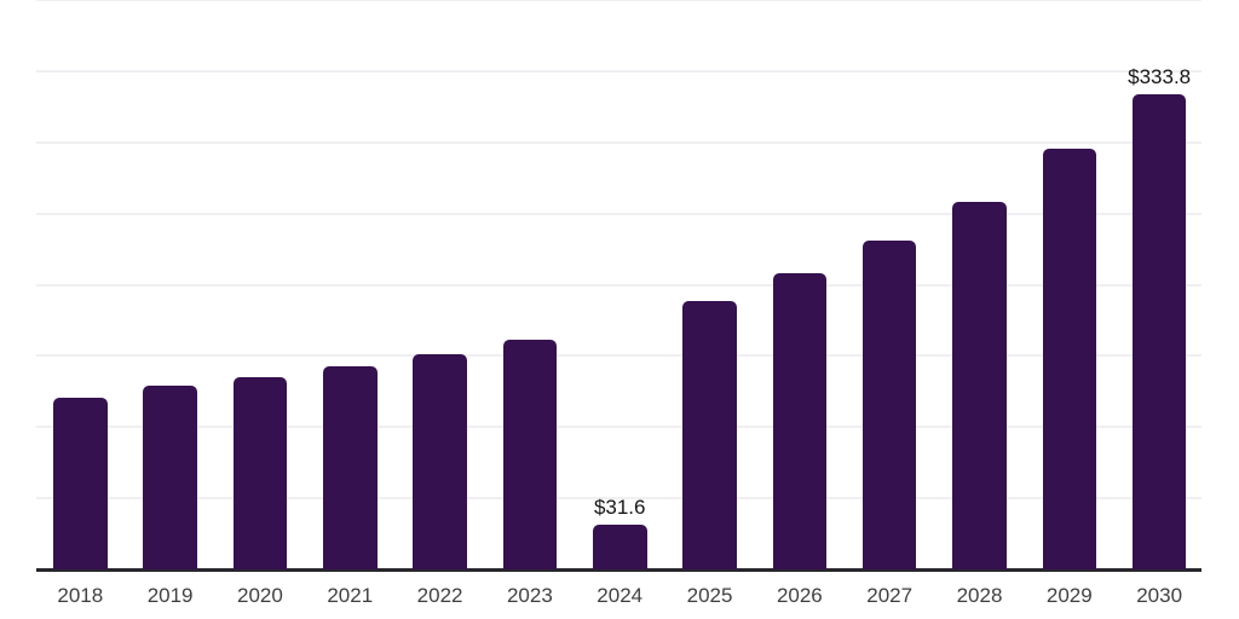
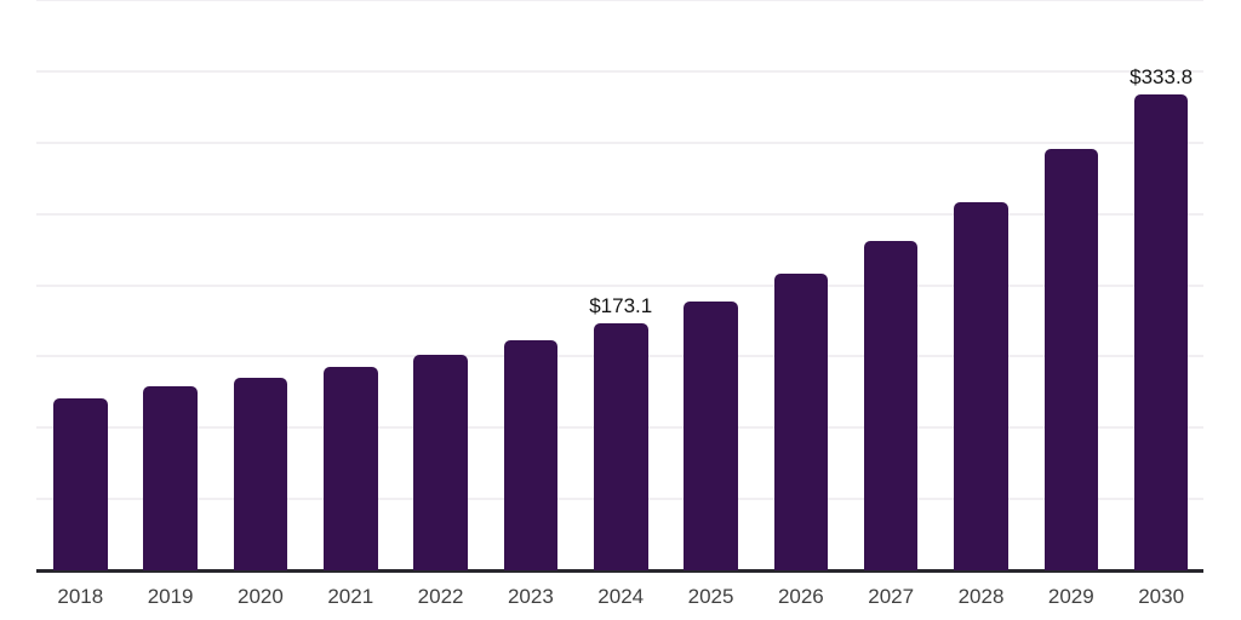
2024: $31.6 -> $173.1
